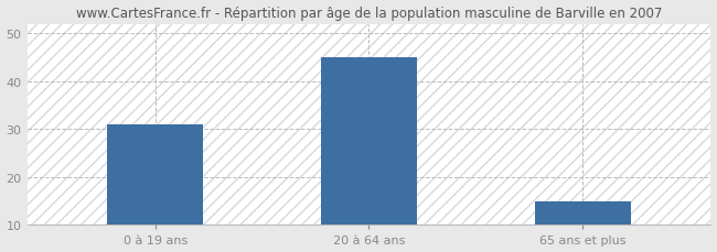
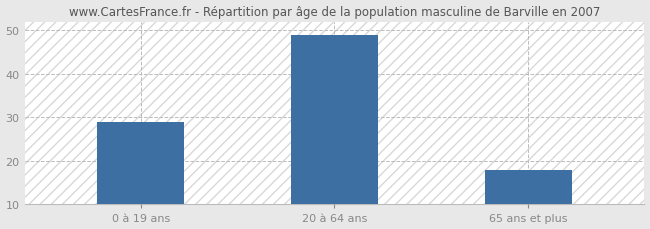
0 à 19 ans: 31 -> 29
20 à 64 ans: 45 -> 49
65 ans et plus: 15 -> 18
